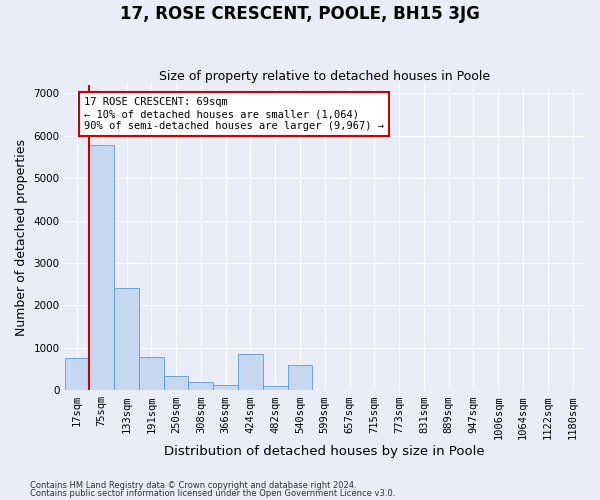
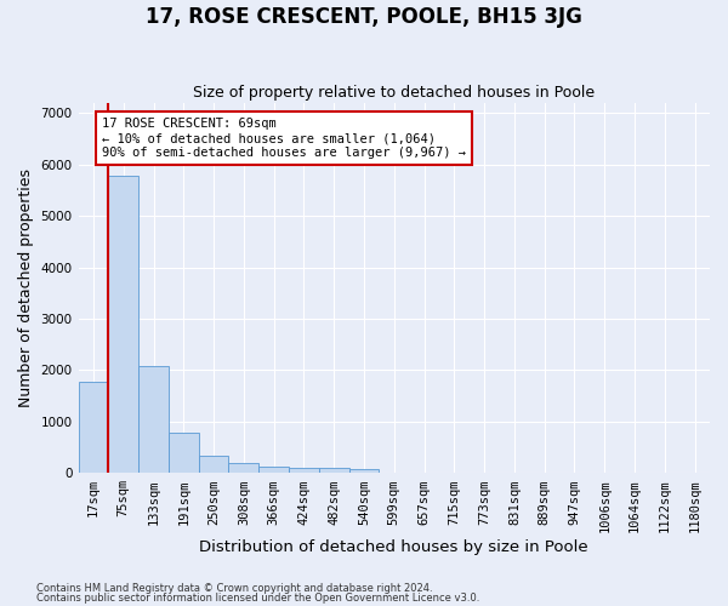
17sqm: 750 -> 1780
133sqm: 2400 -> 2080
424sqm: 850 -> 110
540sqm: 600 -> 70
